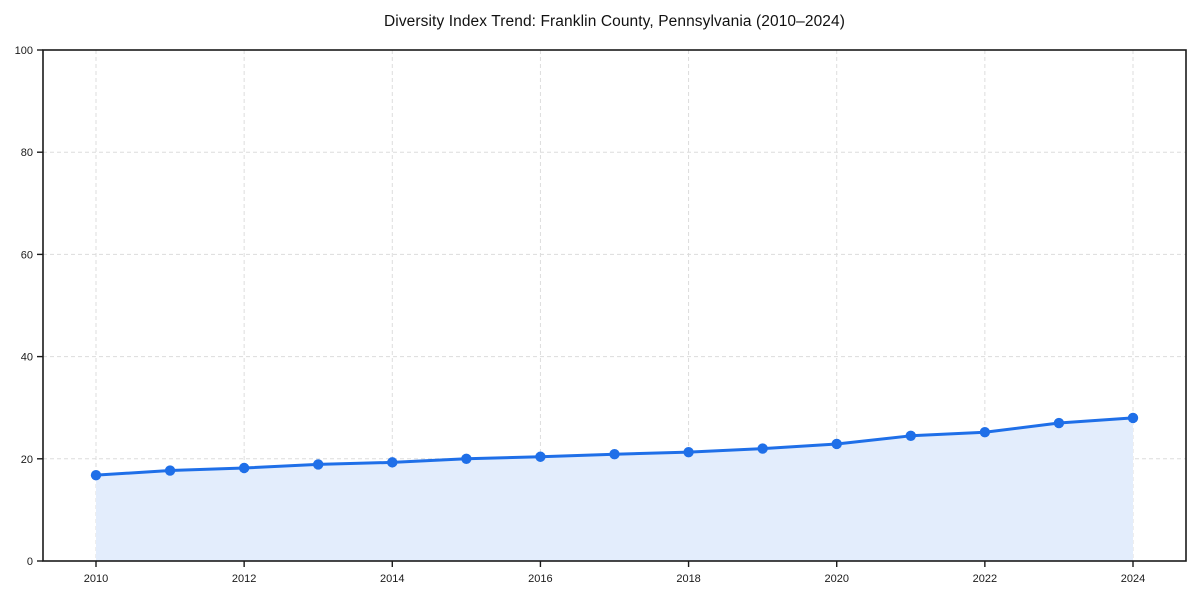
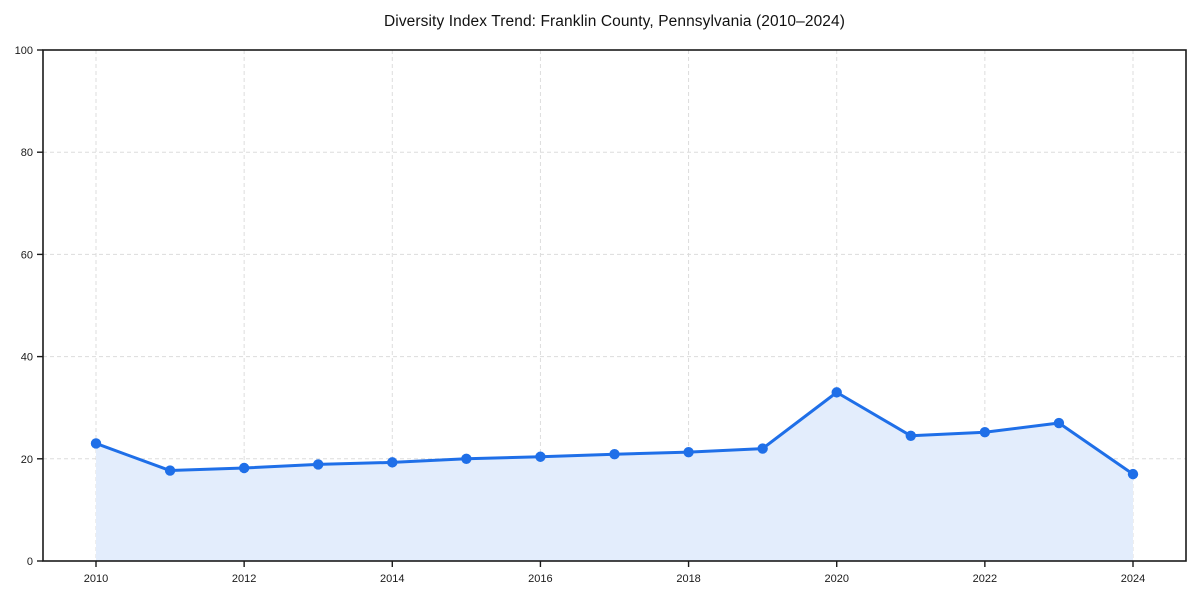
2010: 17 -> 23
2020: 23 -> 33
2024: 28 -> 17
